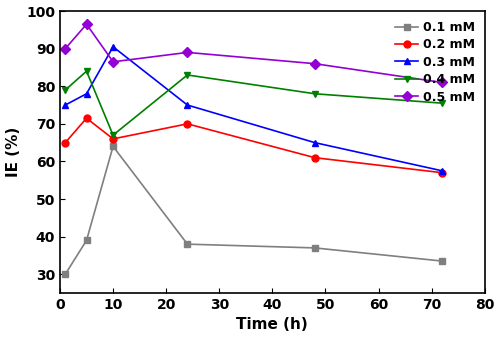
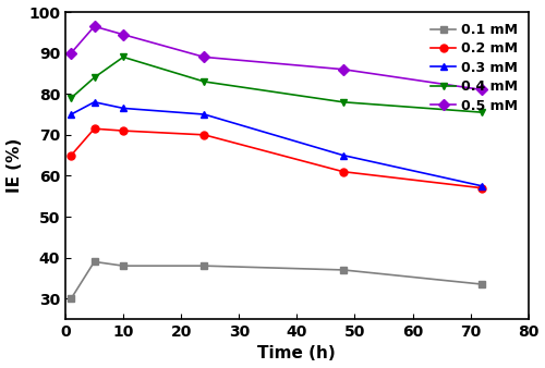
0.1 mM/10: 64.0 -> 38.0
0.2 mM/10: 66.0 -> 71.0
0.3 mM/10: 90.5 -> 76.5
0.4 mM/10: 67.0 -> 89.0
0.5 mM/10: 86.5 -> 94.5
